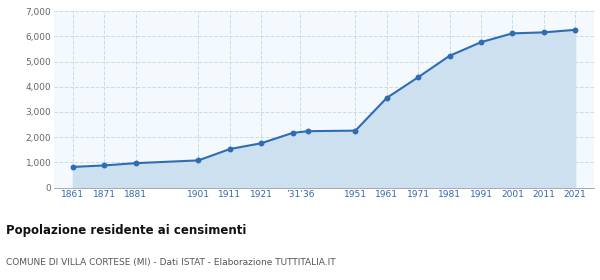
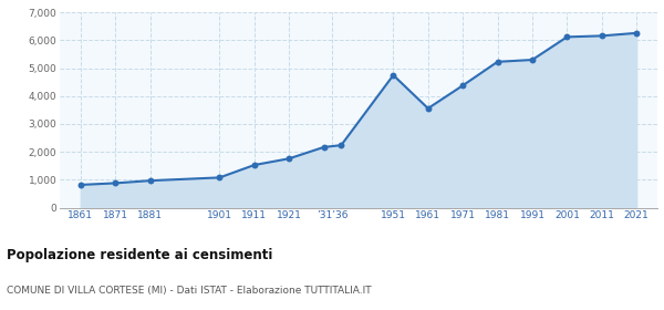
1951: 2,260 -> 4,750
1991: 5,770 -> 5,300
